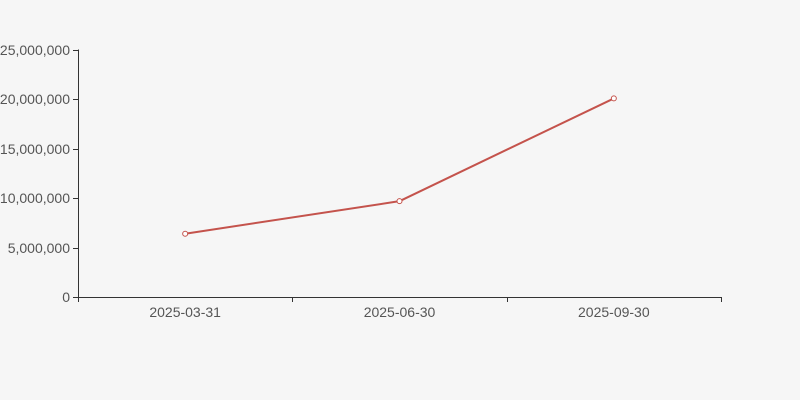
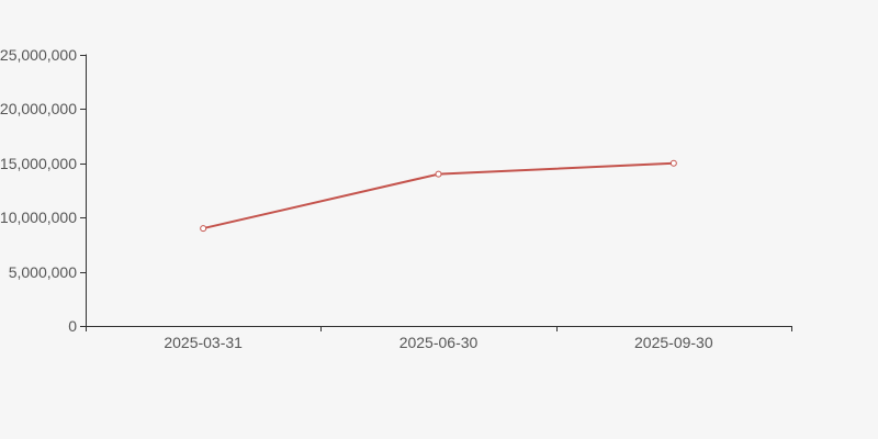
2025-03-31: 6000000 -> 9000000
2025-06-30: 10000000 -> 14000000
2025-09-30: 20000000 -> 15000000
